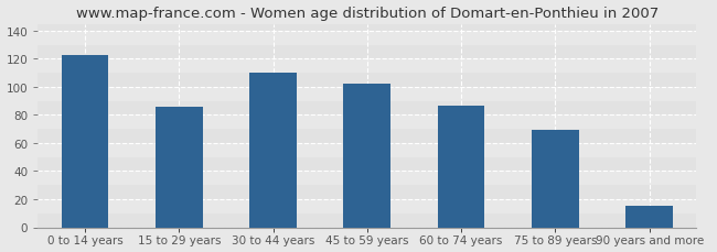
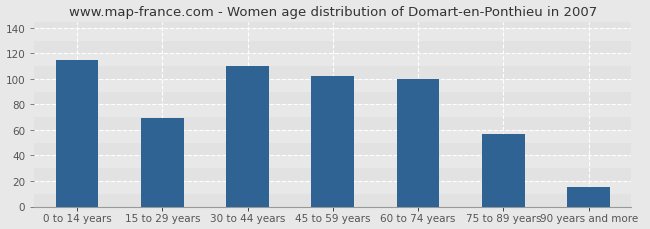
0 to 14 years: 123 -> 115
15 to 29 years: 86 -> 69
60 to 74 years: 87 -> 100
75 to 89 years: 69 -> 57
